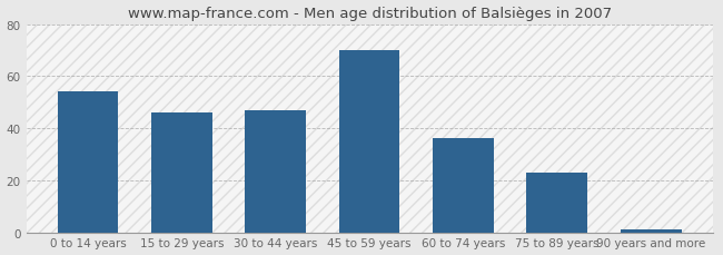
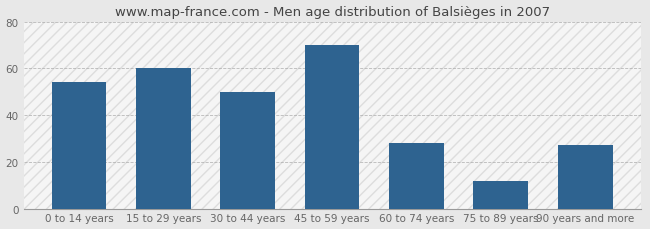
15 to 29 years: 46 -> 60
30 to 44 years: 47 -> 50
60 to 74 years: 36 -> 28
75 to 89 years: 23 -> 12
90 years and more: 1 -> 27
